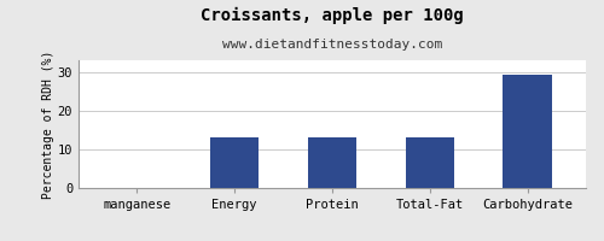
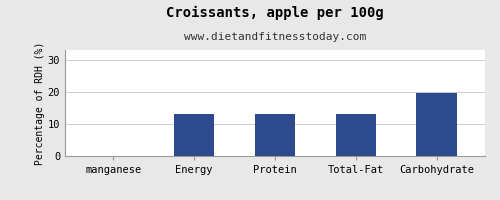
Carbohydrate: 29.2 -> 19.5
